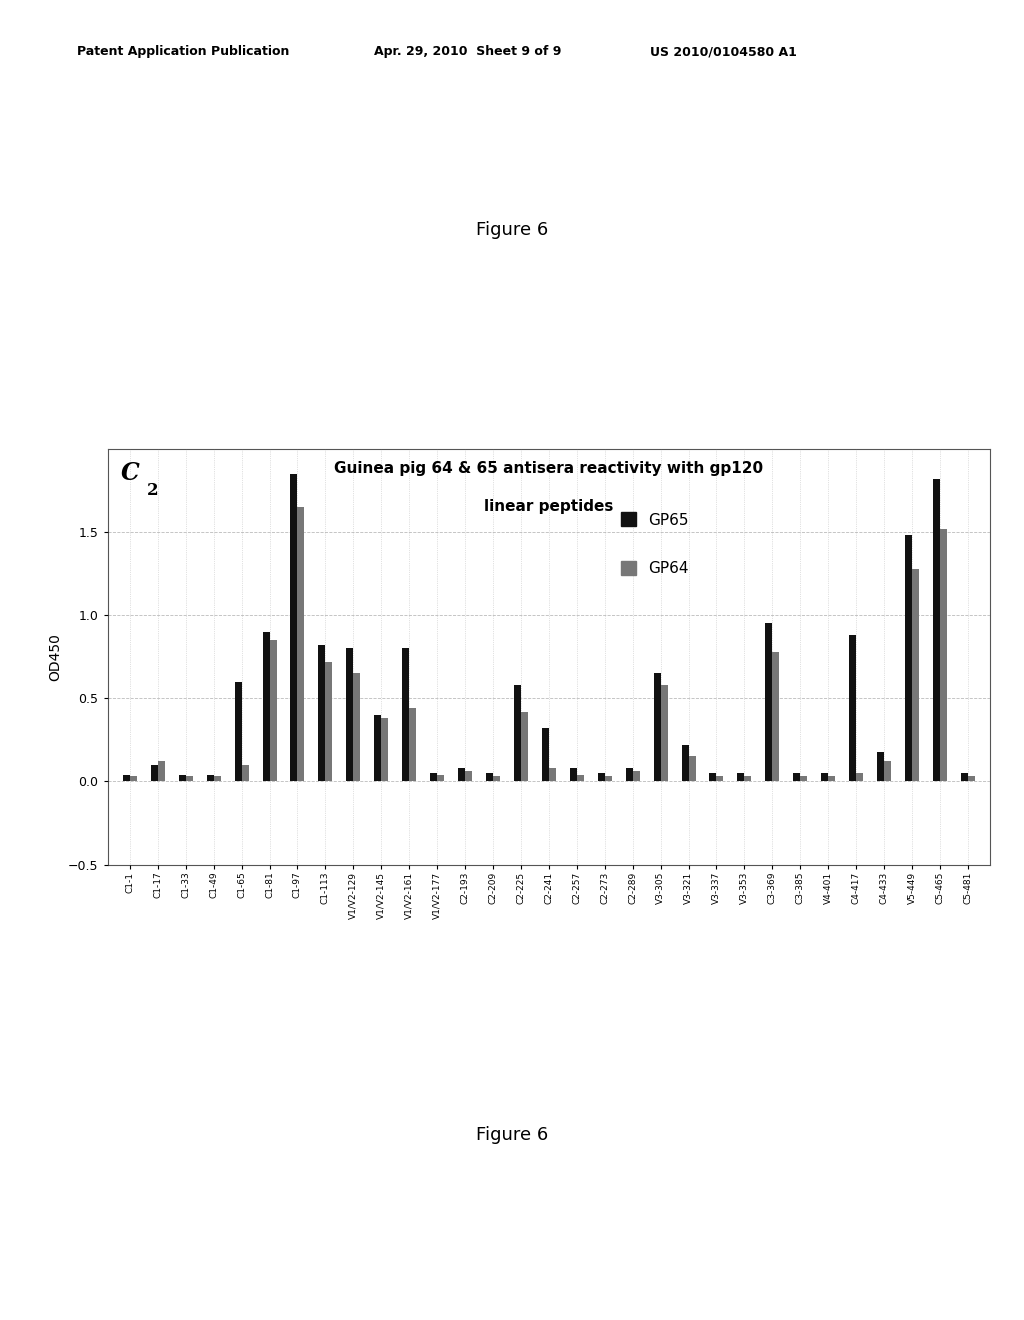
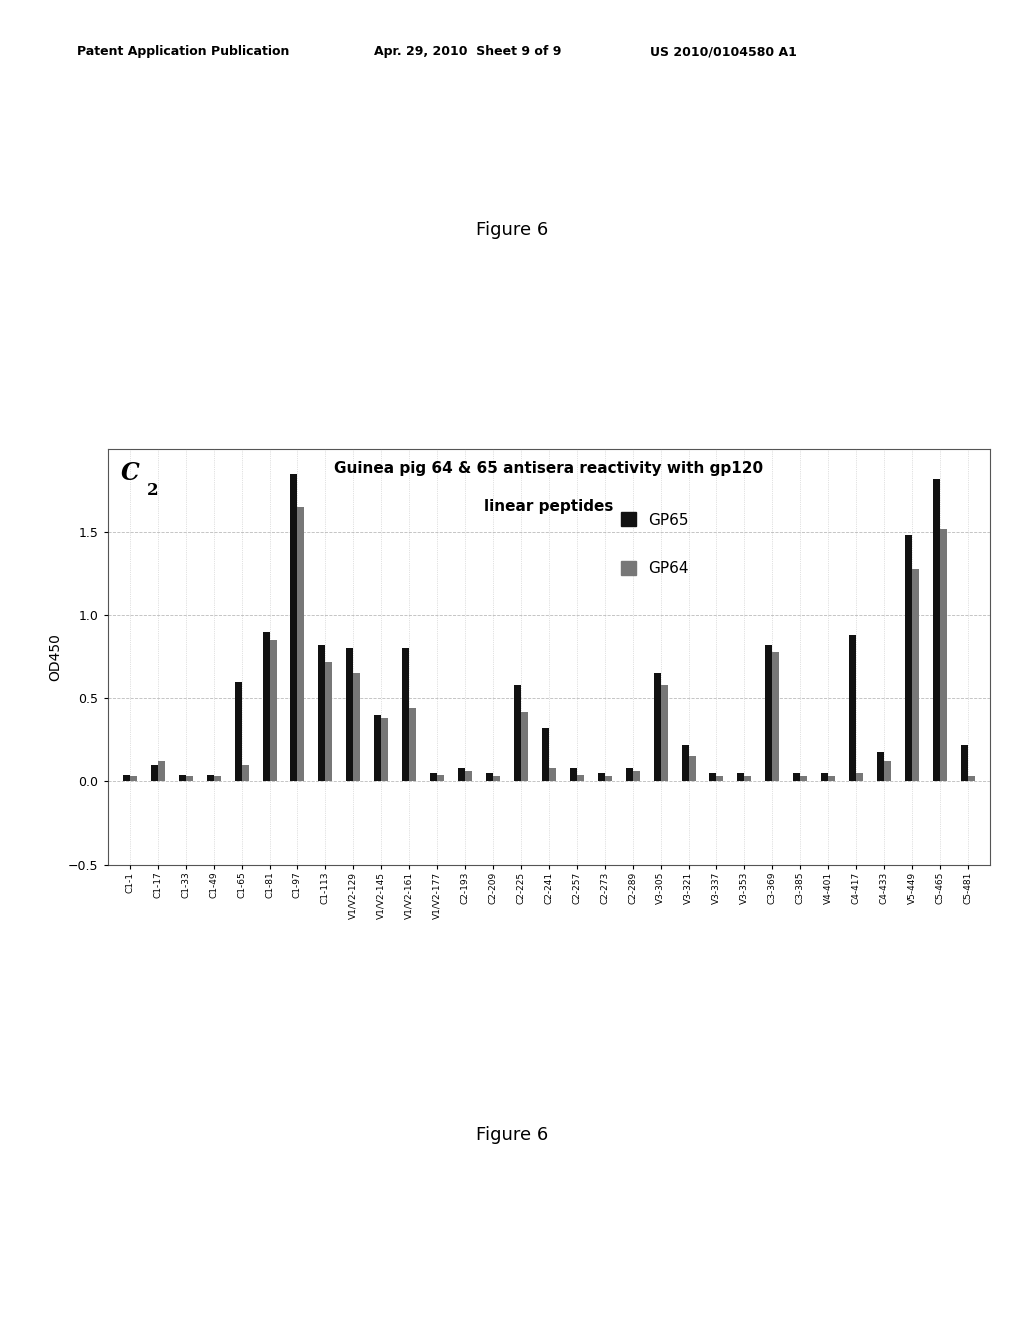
GP65/C3-369: 0.95 -> 0.82
GP65/C5-481: 0.05 -> 0.22
